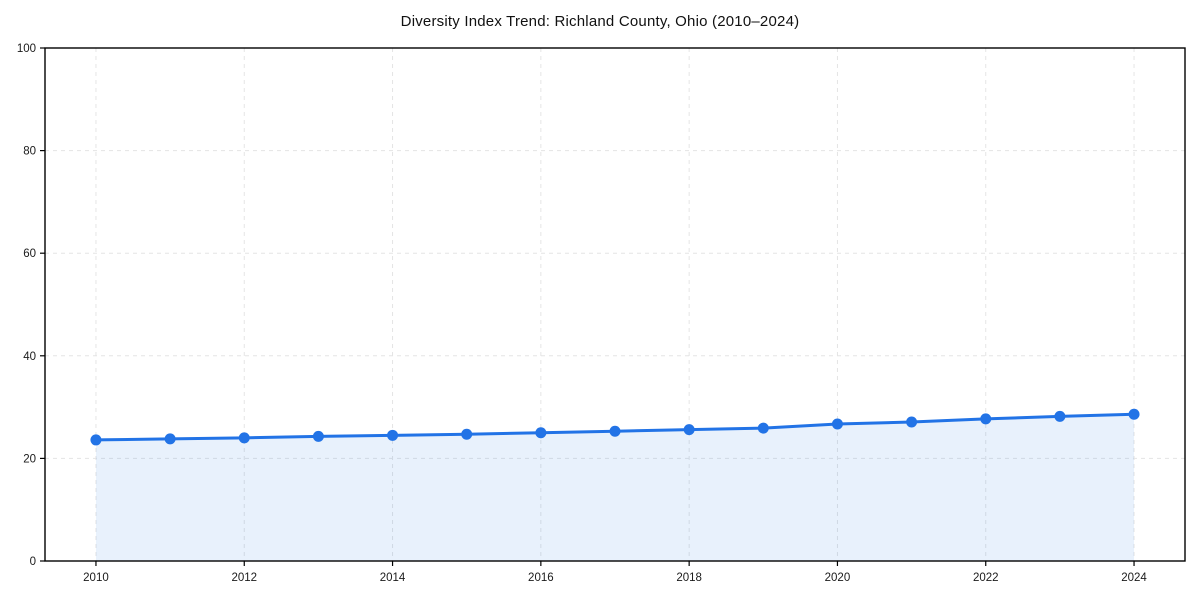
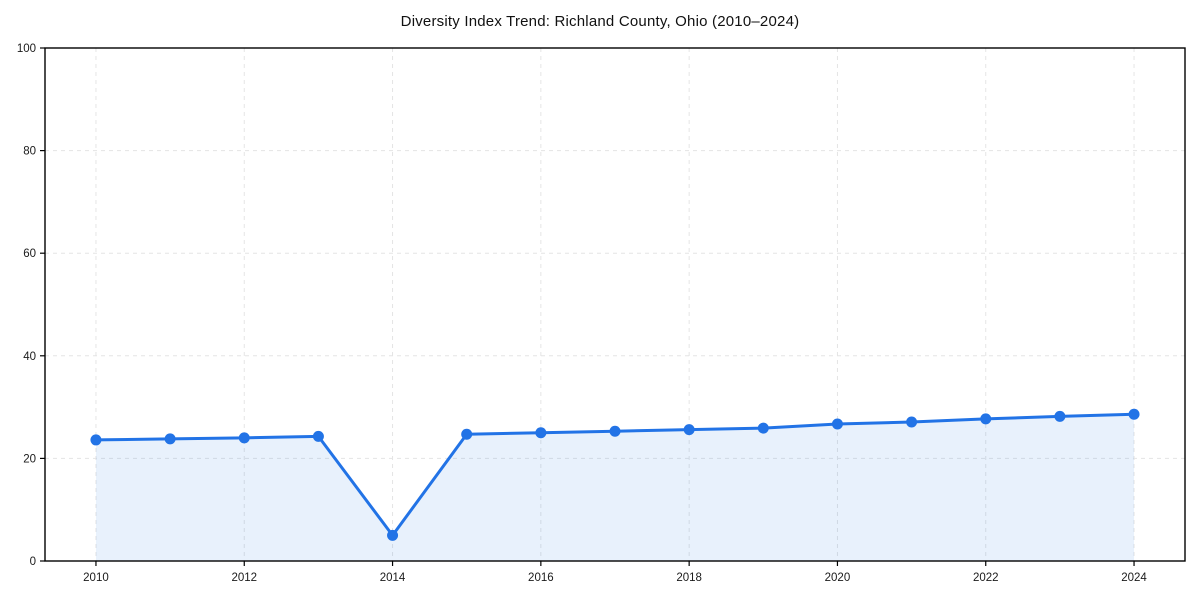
2014: 24 -> 5
